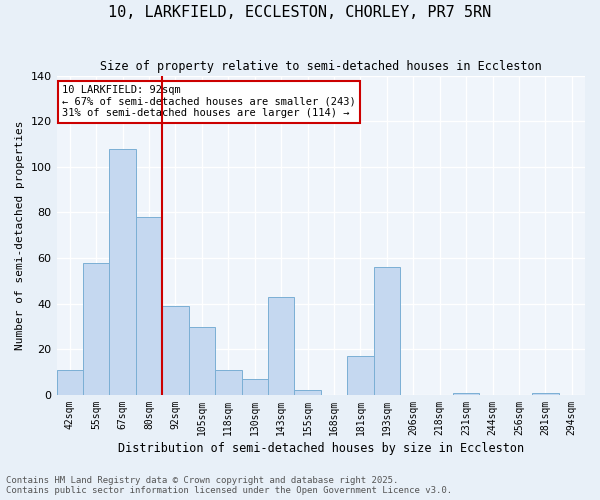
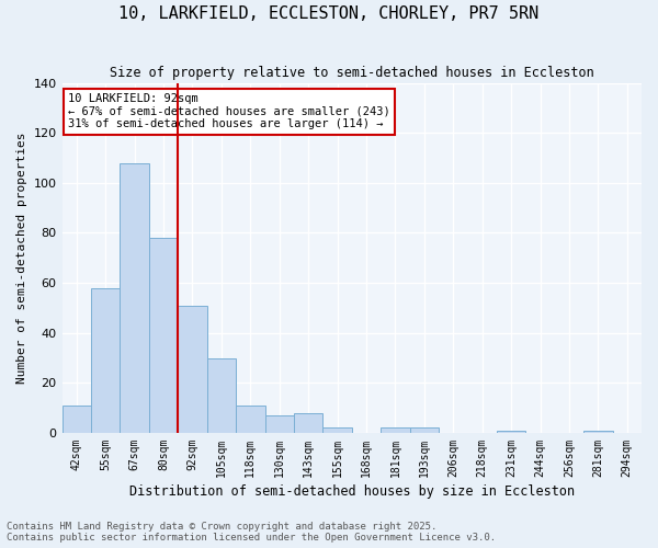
92sqm: 39 -> 51
143sqm: 43 -> 8
181sqm: 17 -> 2
193sqm: 56 -> 2
